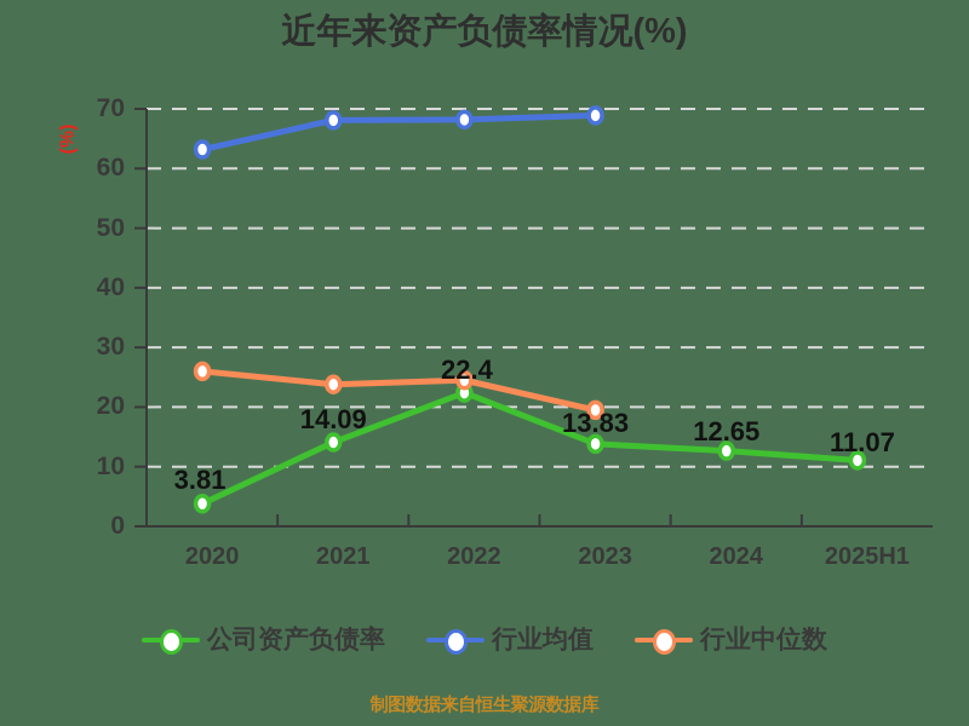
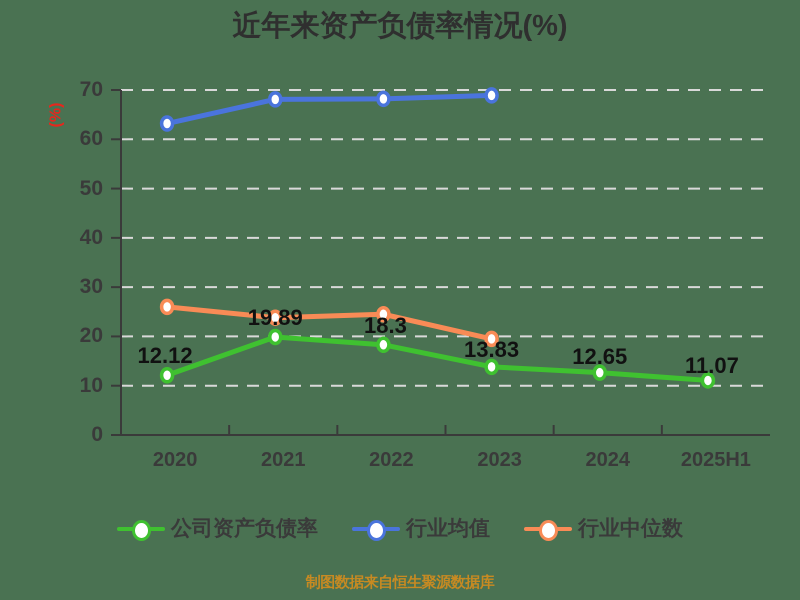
公司资产负债率/2020: 3.81 -> 12.12
公司资产负债率/2021: 14.09 -> 19.89
公司资产负债率/2022: 22.4 -> 18.3
